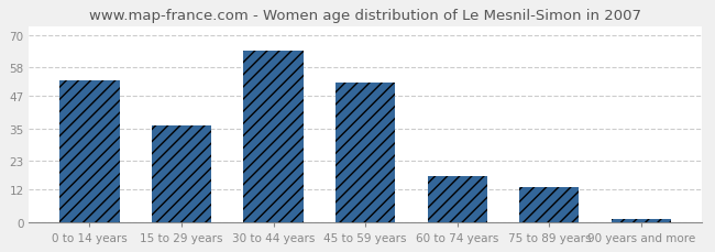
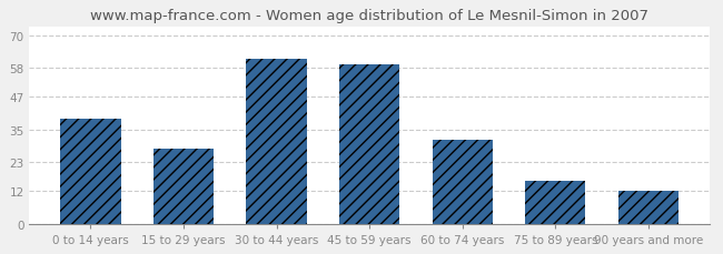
0 to 14 years: 53 -> 39
15 to 29 years: 36 -> 28
30 to 44 years: 64 -> 61
45 to 59 years: 52 -> 59
60 to 74 years: 17 -> 31
75 to 89 years: 13 -> 16
90 years and more: 1 -> 12
